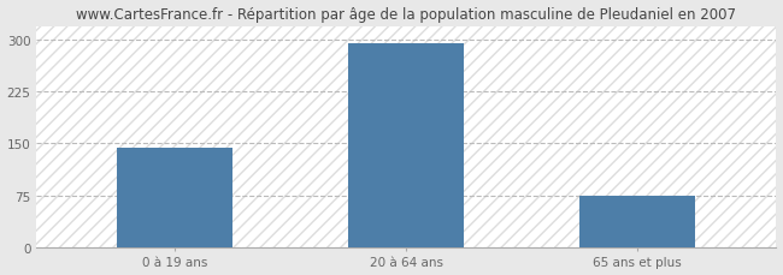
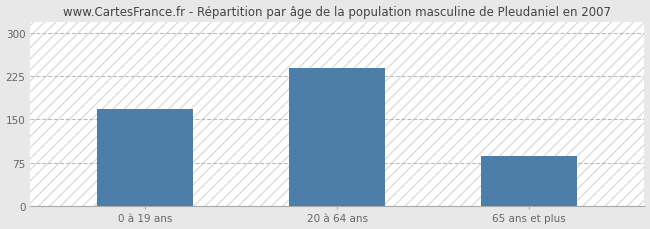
0 à 19 ans: 143 -> 168
20 à 64 ans: 294 -> 240
65 ans et plus: 75 -> 86
